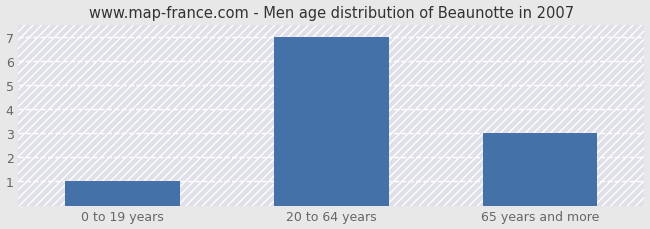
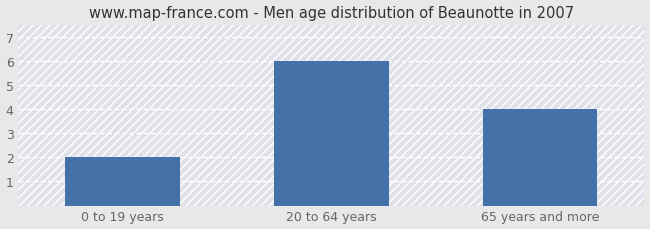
0 to 19 years: 1 -> 2
20 to 64 years: 7 -> 6
65 years and more: 3 -> 4
